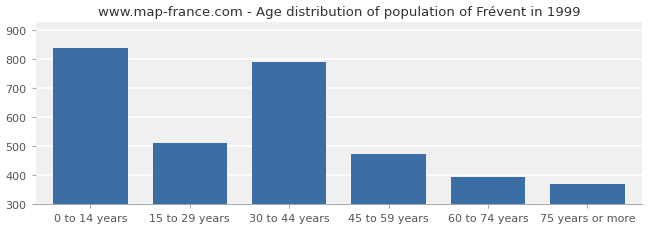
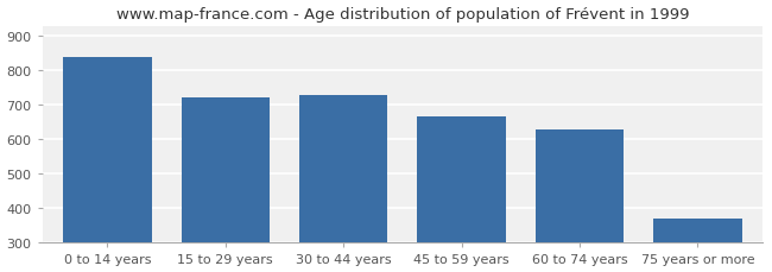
15 to 29 years: 510 -> 720
30 to 44 years: 790 -> 730
45 to 59 years: 475 -> 665
60 to 74 years: 395 -> 628
